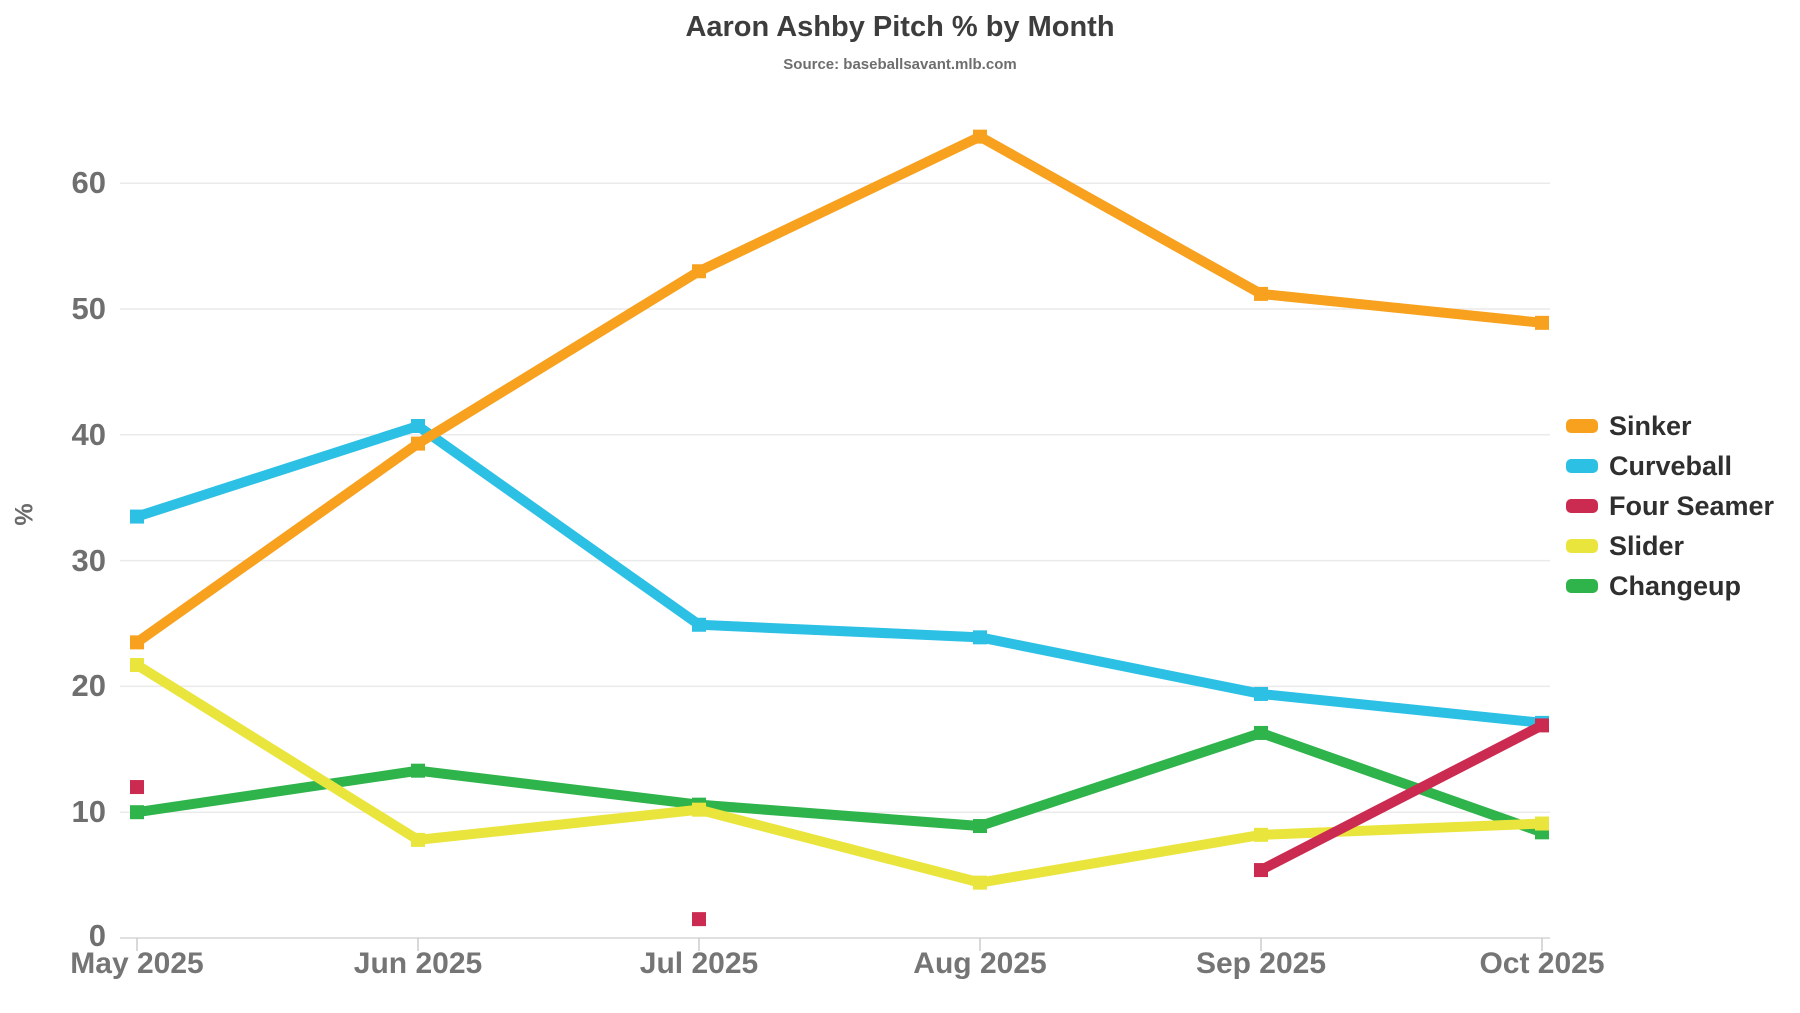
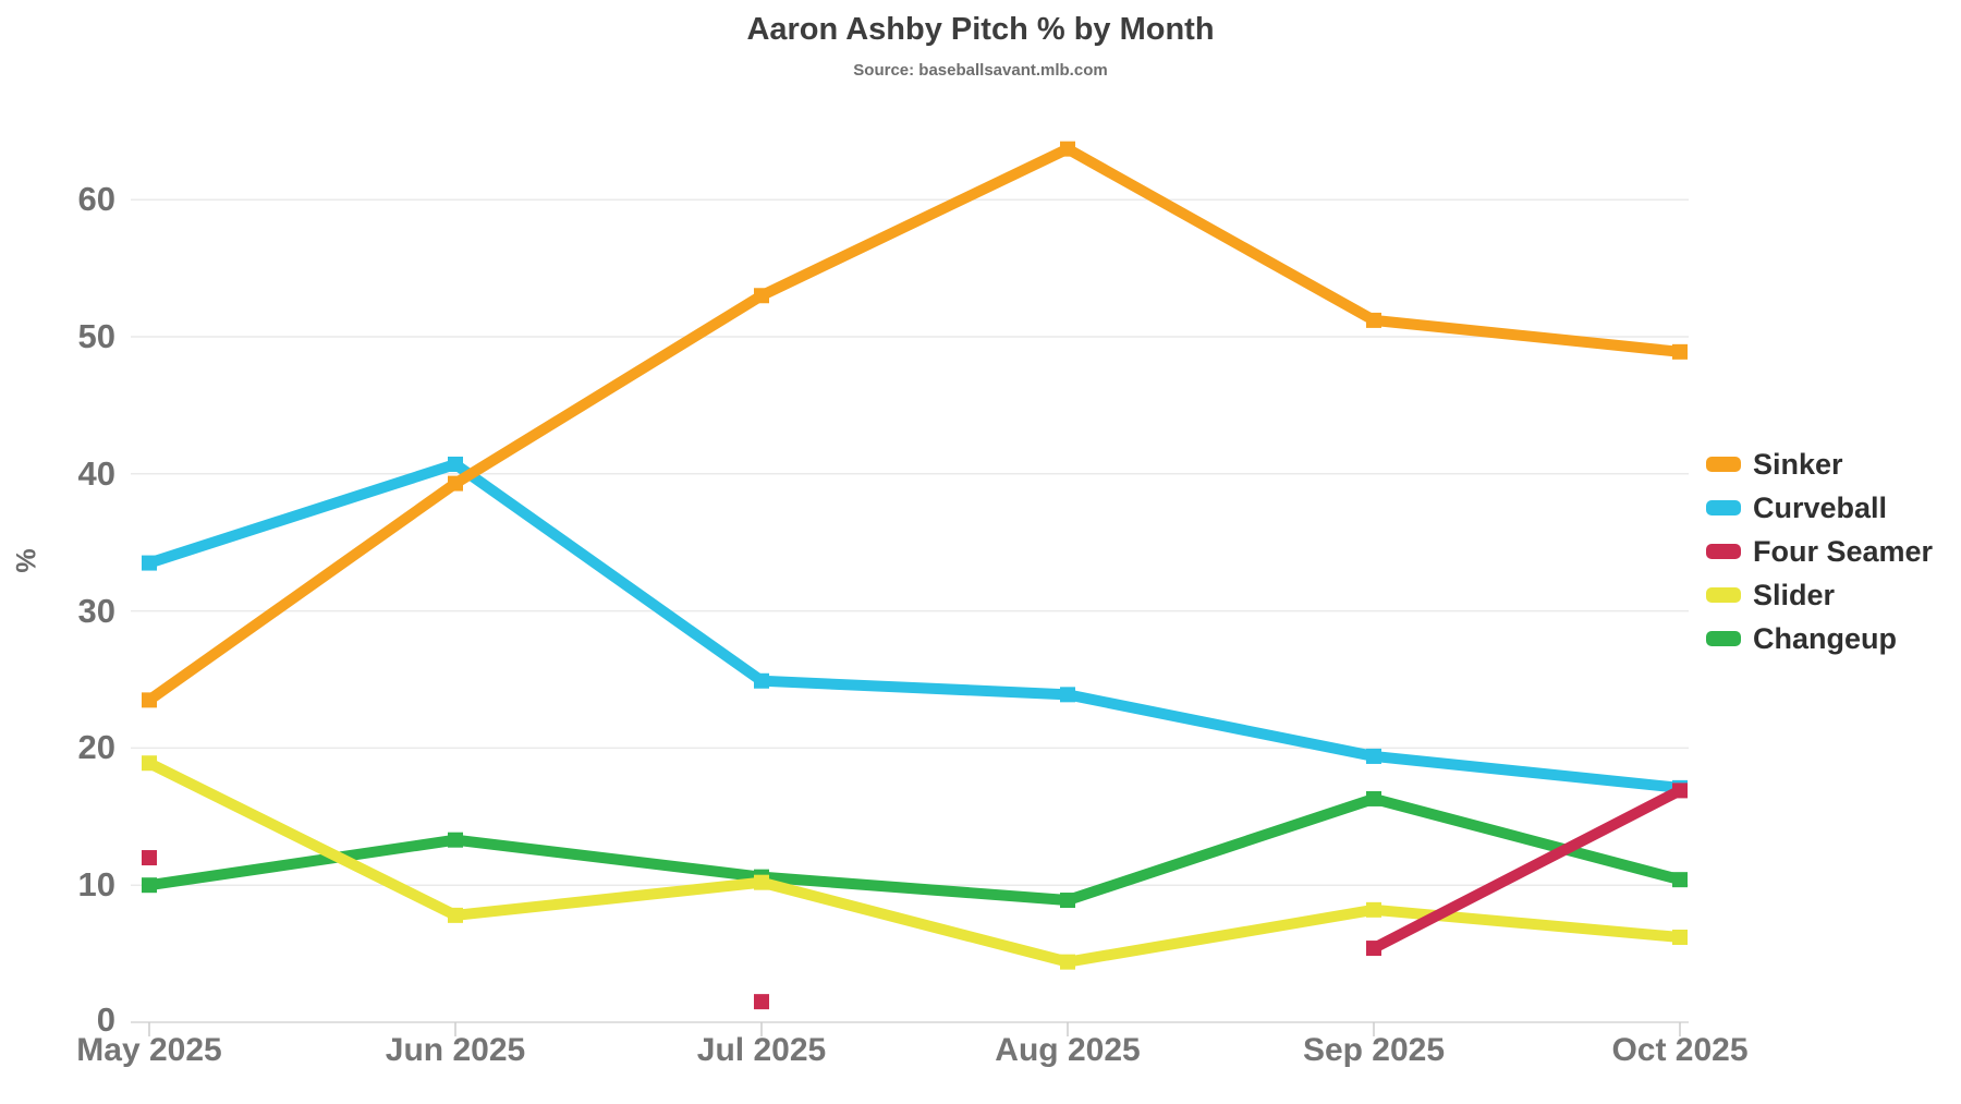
Slider/May 2025: 21.7 -> 18.9
Slider/Oct 2025: 9.1 -> 6.2
Changeup/Oct 2025: 8.4 -> 10.4
